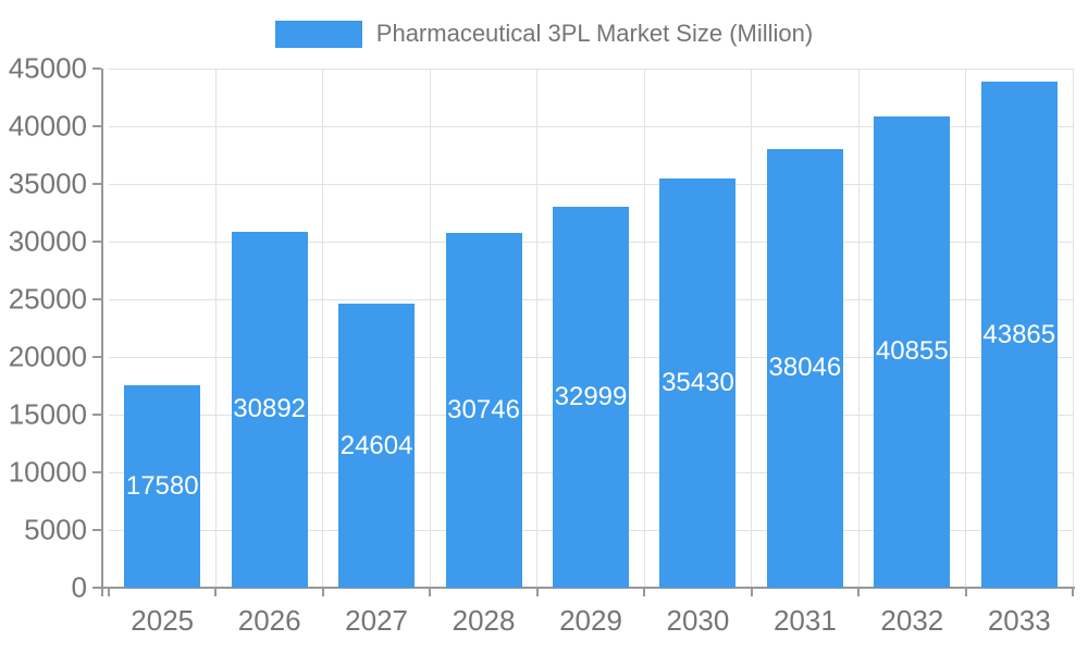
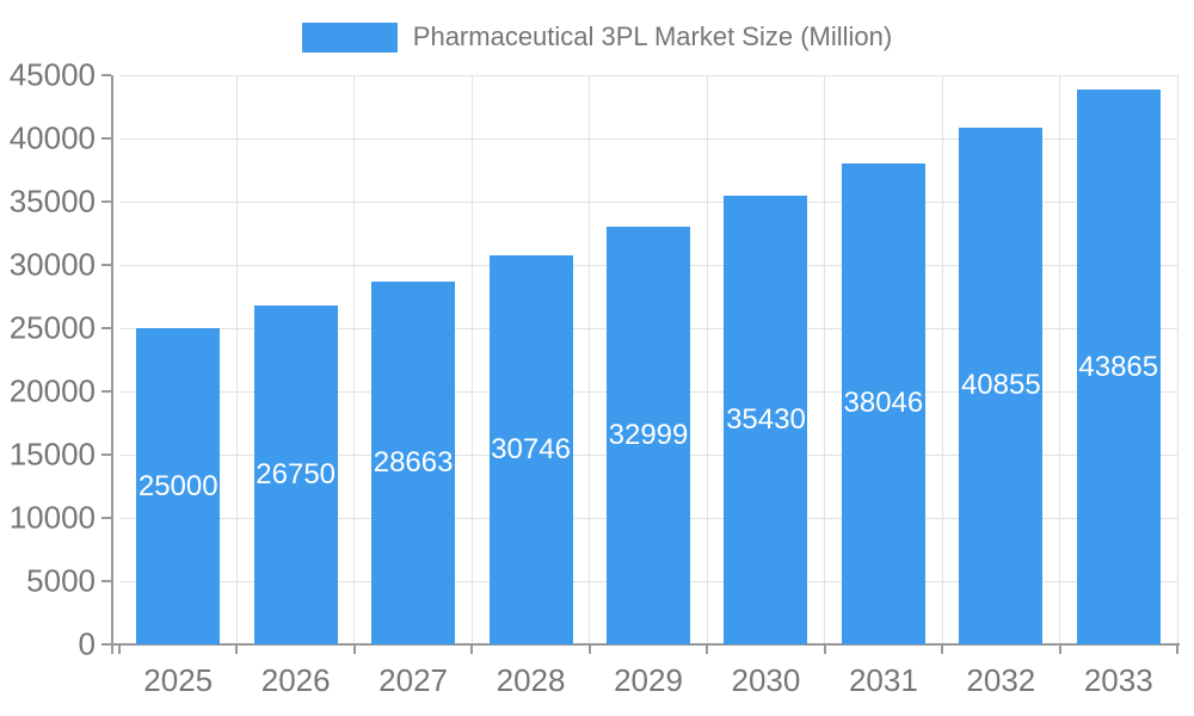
2025: 17580 -> 25000
2026: 30892 -> 26750
2027: 24604 -> 28663
